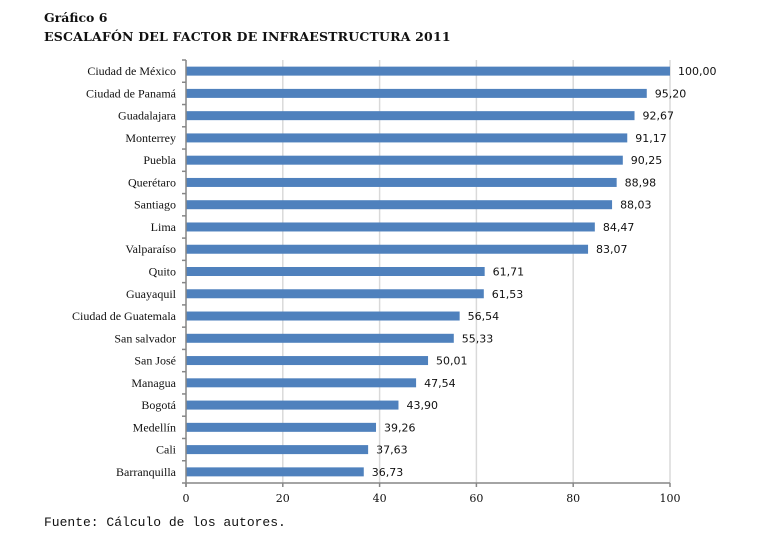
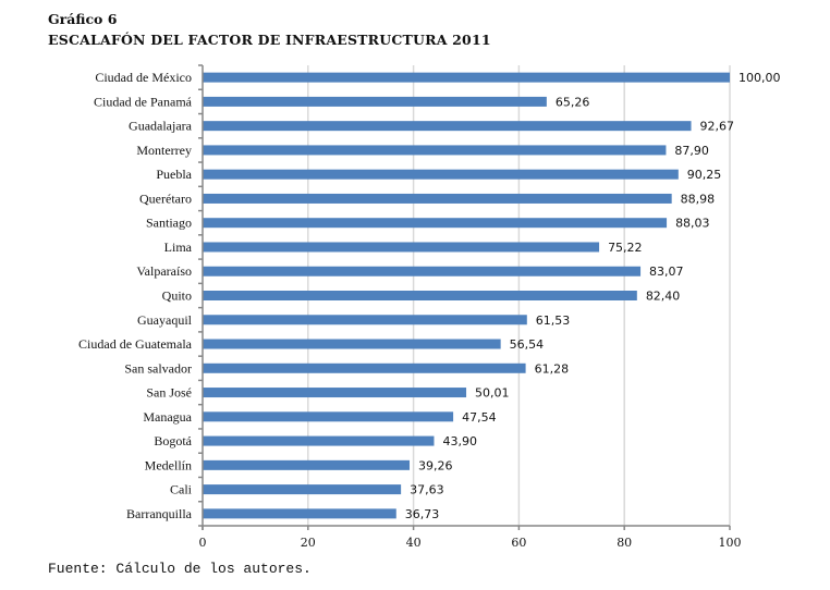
Ciudad de Panamá: 95,20 -> 65,26
Monterrey: 91,17 -> 87,90
Lima: 84,47 -> 75,22
Quito: 61,71 -> 82,40
San salvador: 55,33 -> 61,28
